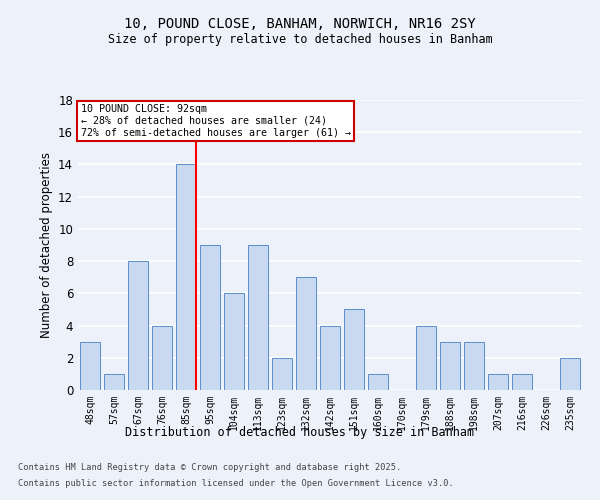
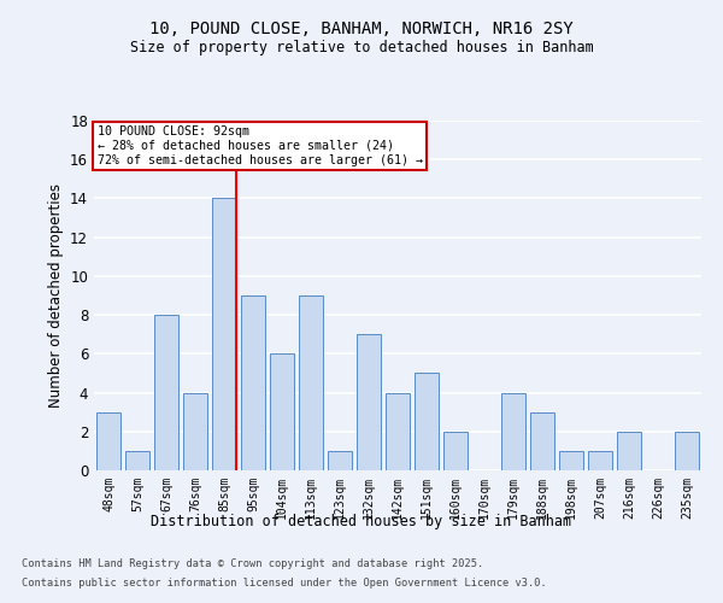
123sqm: 2 -> 1
160sqm: 1 -> 2
198sqm: 3 -> 1
216sqm: 1 -> 2
